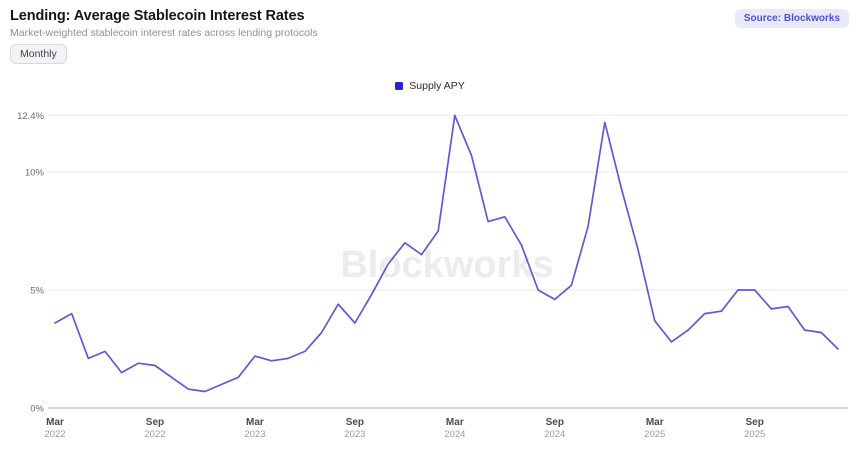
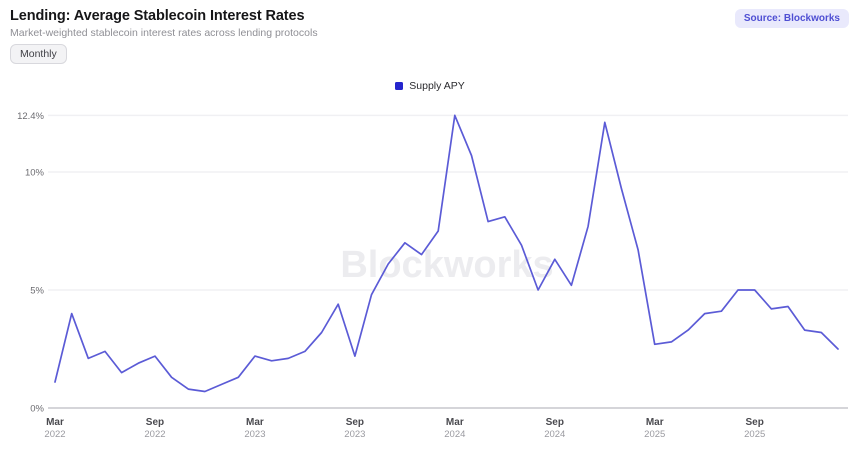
Mar 2022: 3.6% -> 1.1%
Sep 2022: 1.8% -> 2.2%
Sep 2023: 3.6% -> 2.2%
Sep 2024: 4.6% -> 6.3%
Mar 2025: 3.7% -> 2.7%
